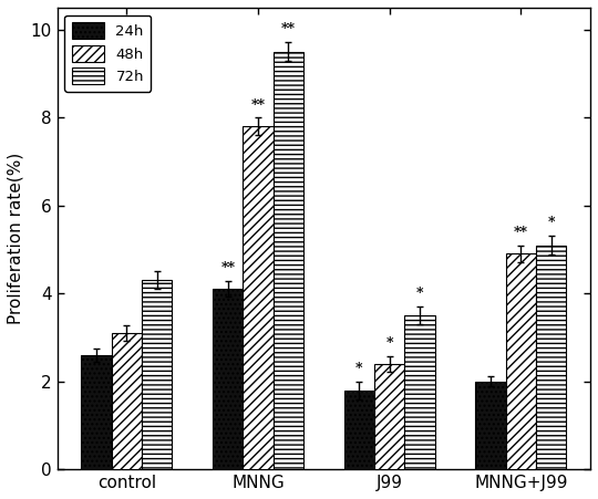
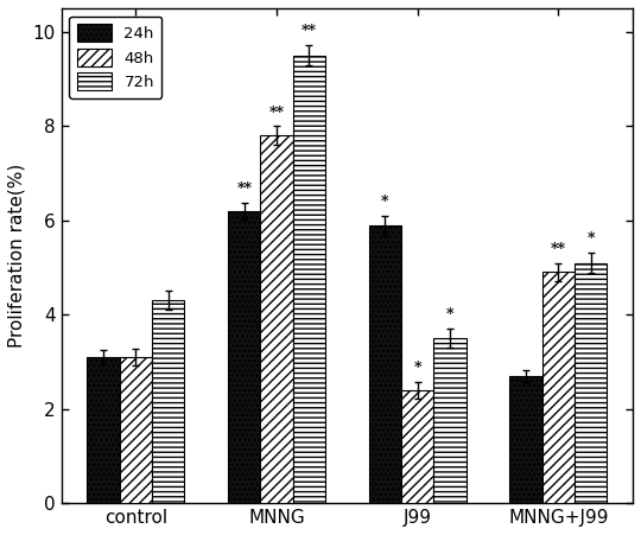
24h/control: 2.6 -> 3.1
24h/MNNG: 4.1 -> 6.2
24h/J99: 1.8 -> 5.9
24h/MNNG+J99: 2.0 -> 2.7
